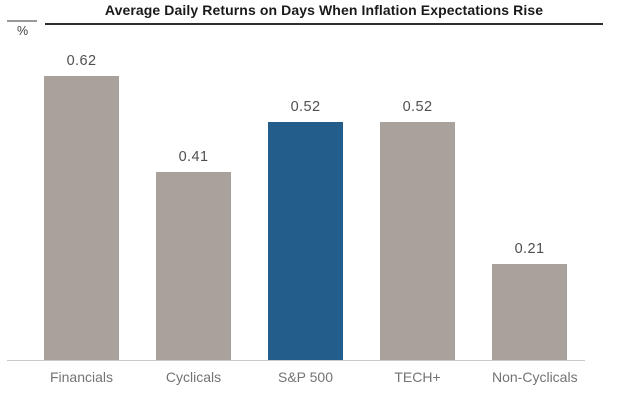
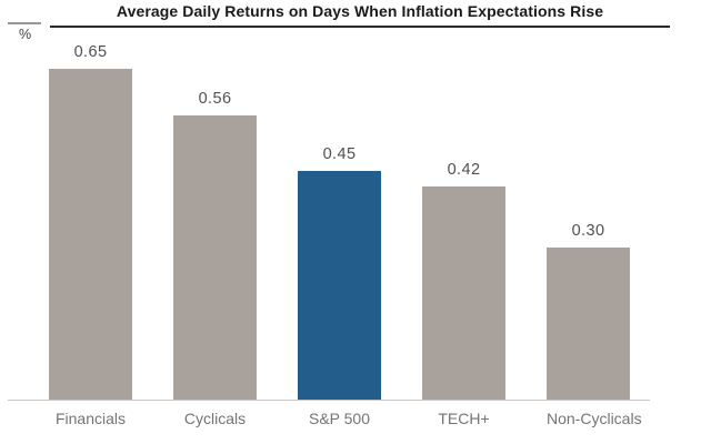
Financials: 0.62 -> 0.65
Cyclicals: 0.41 -> 0.56
S&P 500: 0.52 -> 0.45
TECH+: 0.52 -> 0.42
Non-Cyclicals: 0.21 -> 0.30
